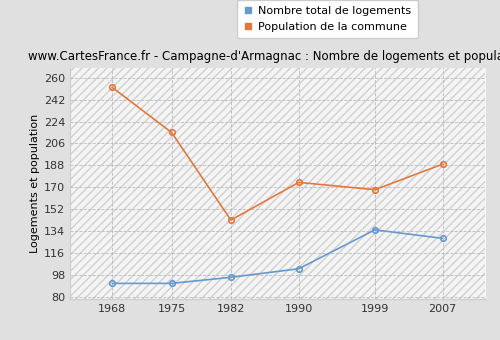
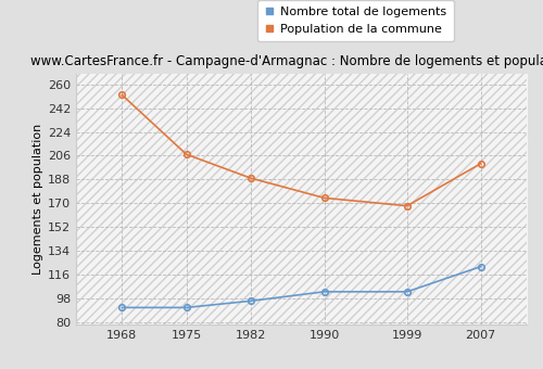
Population de la commune/1975: 215 -> 207
Population de la commune/1982: 143 -> 189
Nombre total de logements/1999: 135 -> 103
Nombre total de logements/2007: 128 -> 122
Population de la commune/2007: 189 -> 200
